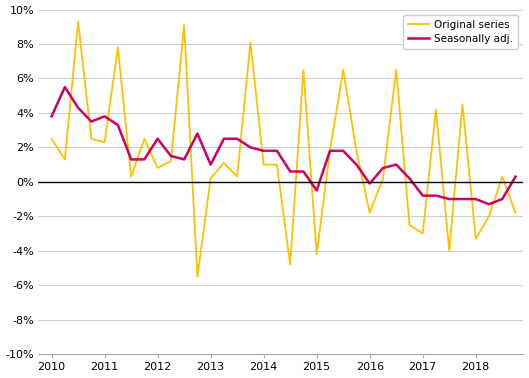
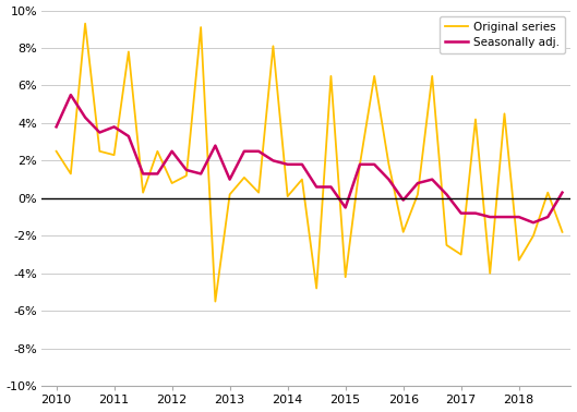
Original series/2014: 1.0% -> 0.1%
